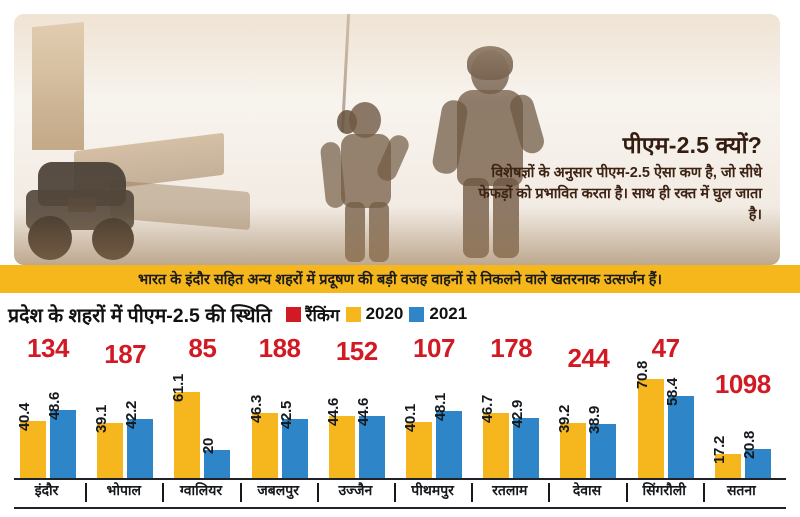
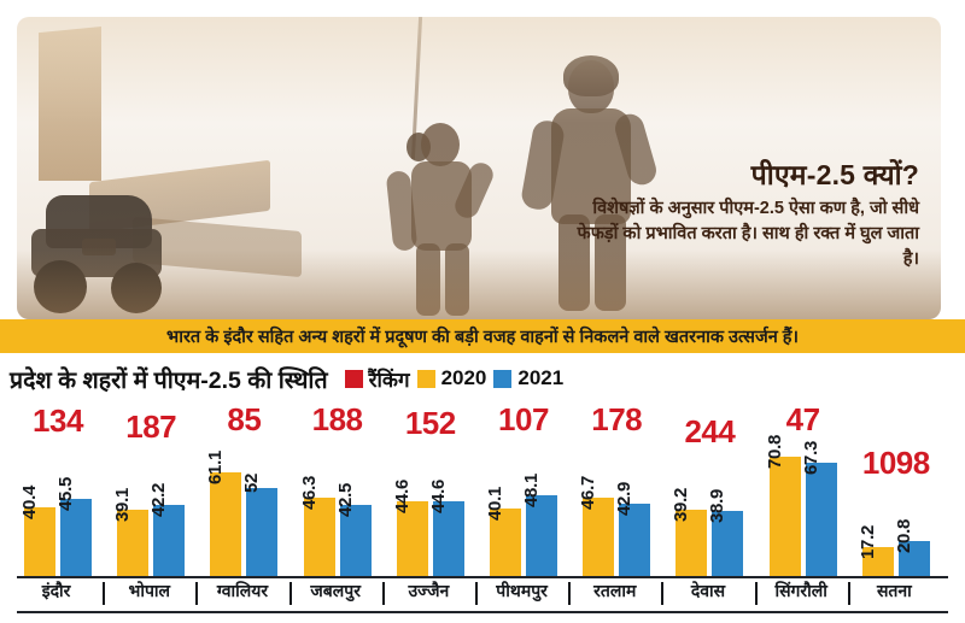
2021/इंदौर: 48.6 -> 45.5
2021/ग्वालियर: 20 -> 52
2021/सिंगरौली: 58.4 -> 67.3
